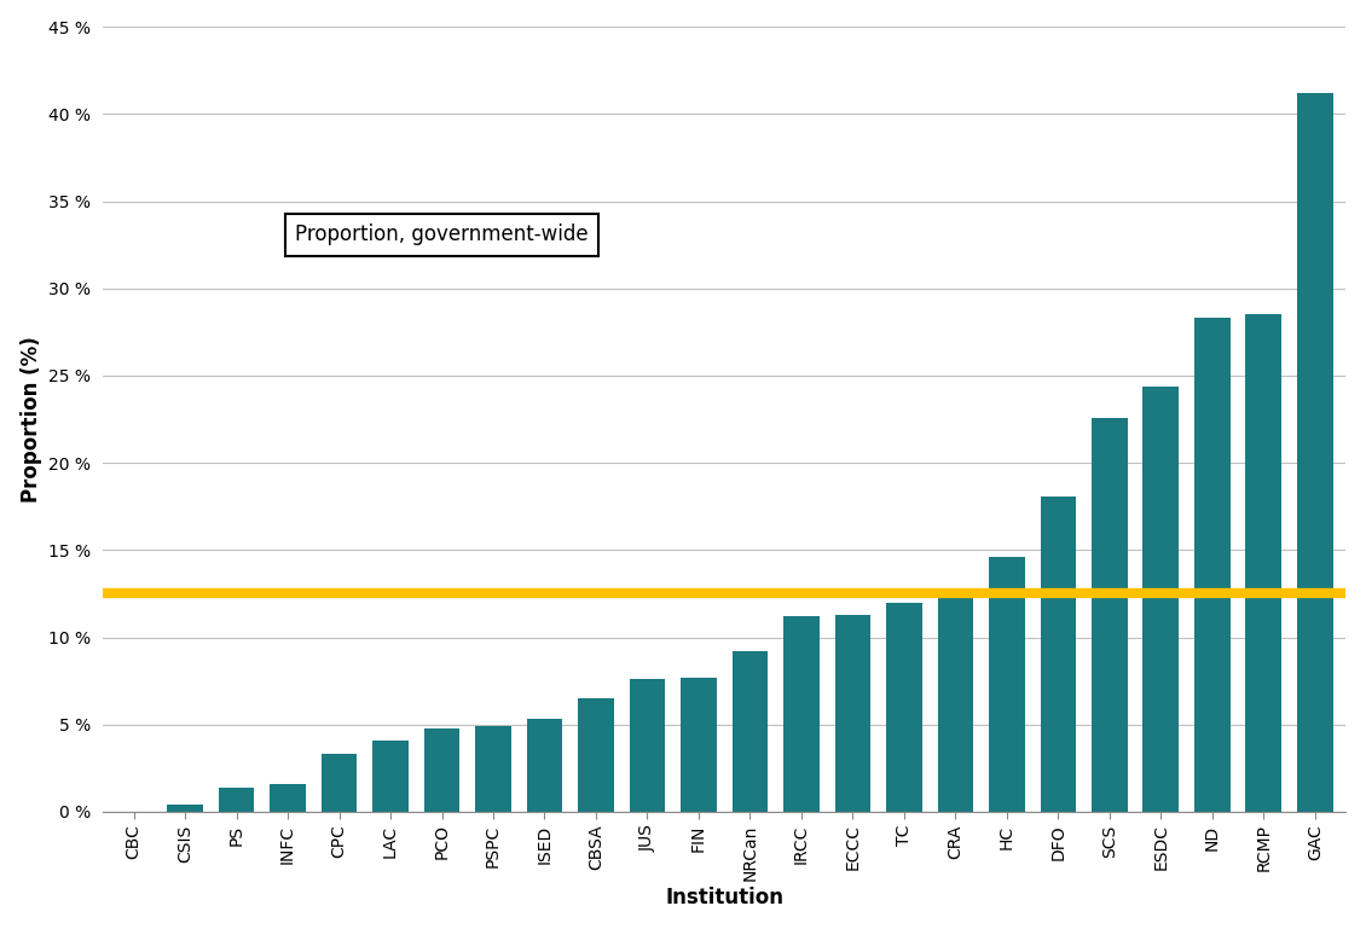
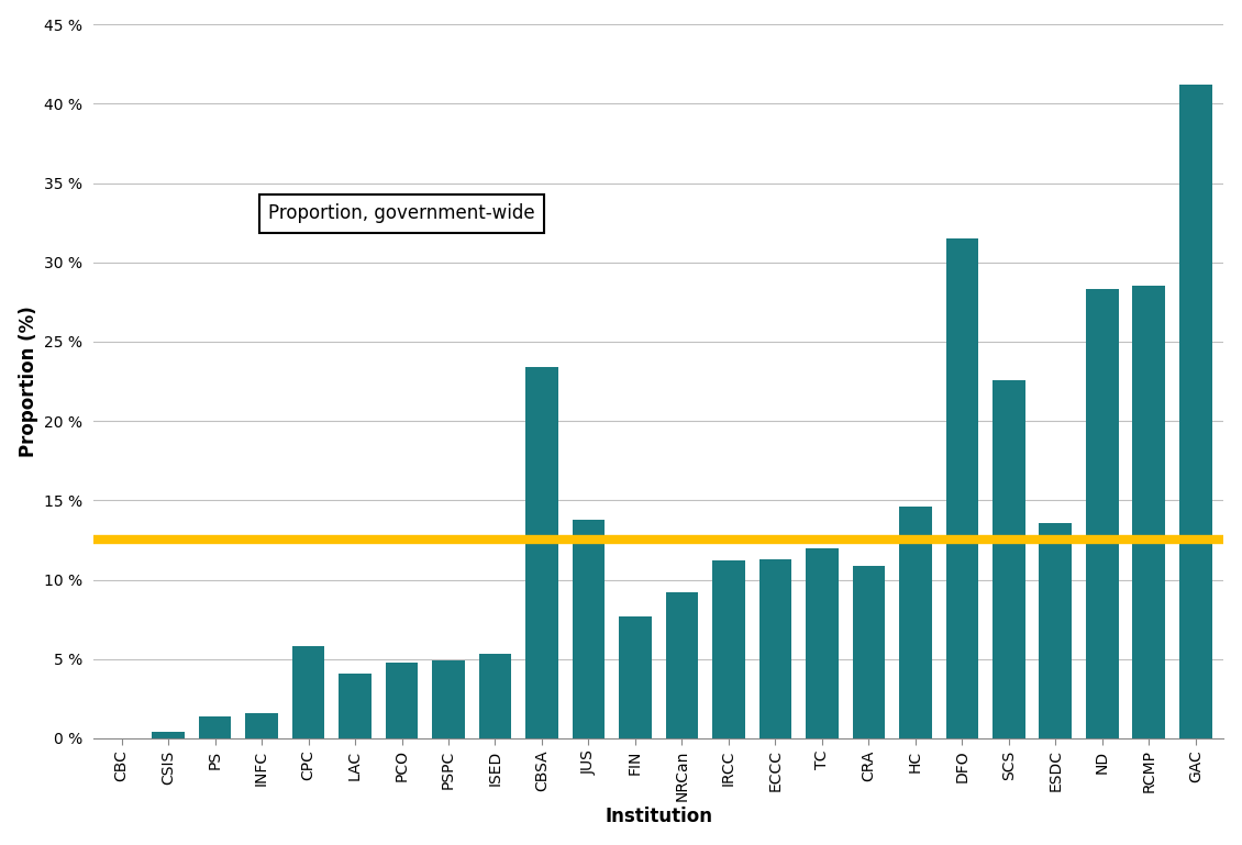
CPC: 3.3 % -> 5.8 %
CBSA: 6.5 % -> 23.4 %
JUS: 7.6 % -> 13.8 %
CRA: 12.4 % -> 10.9 %
DFO: 18.1 % -> 31.5 %
ESDC: 24.4 % -> 13.6 %
